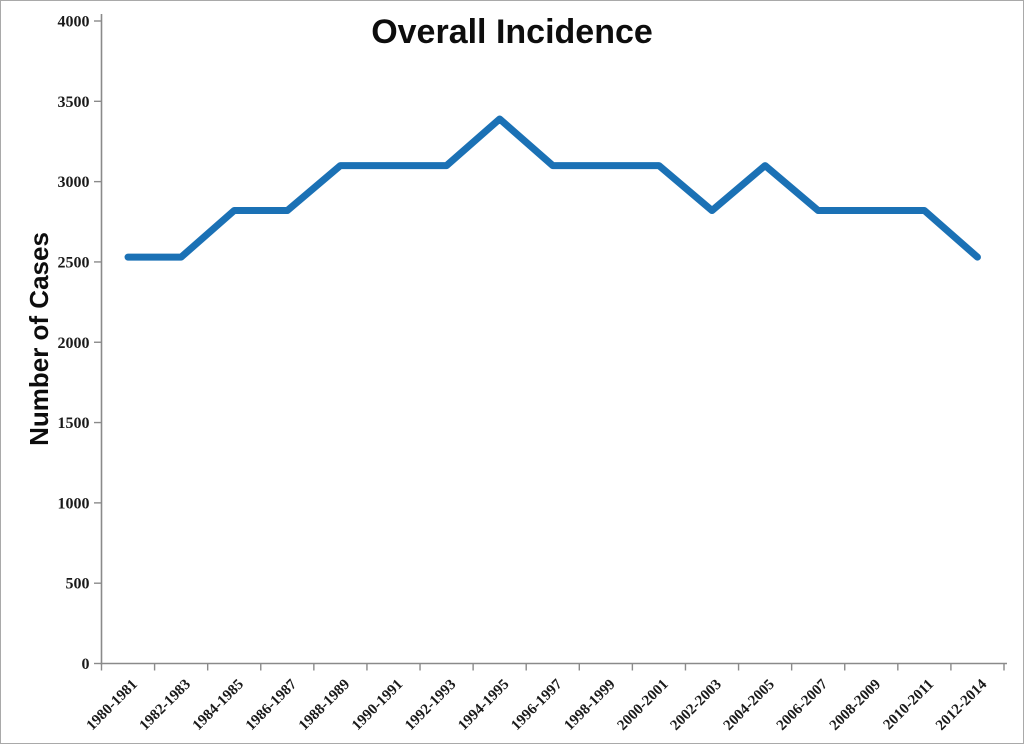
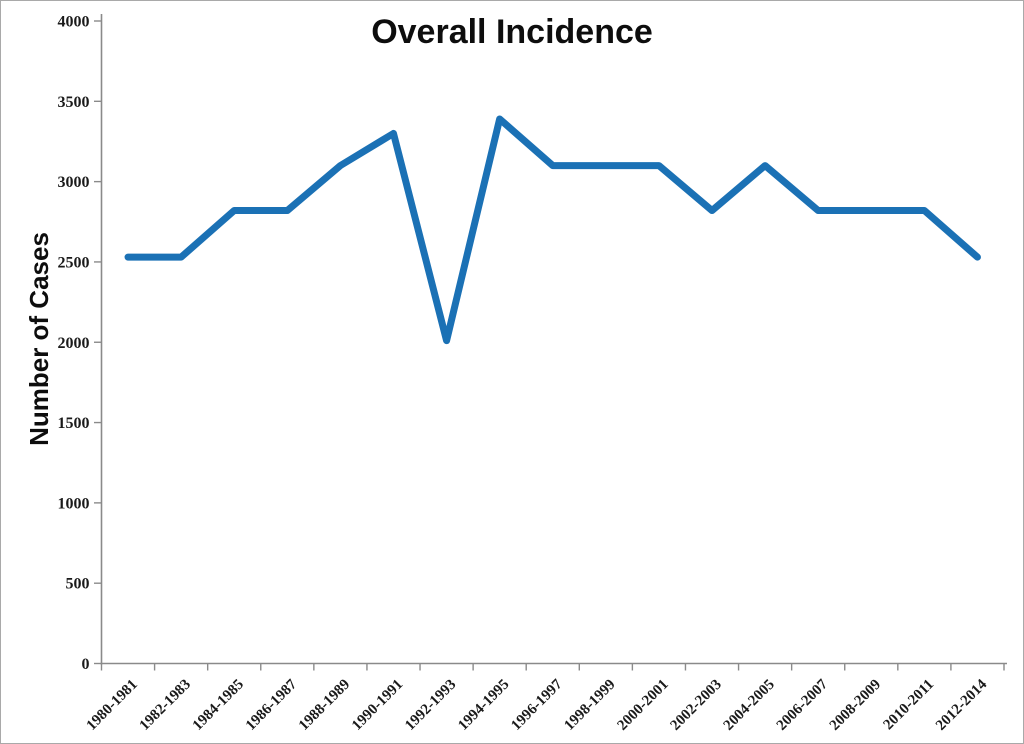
1990-1991: 3100 -> 3300
1992-1993: 3100 -> 2010
